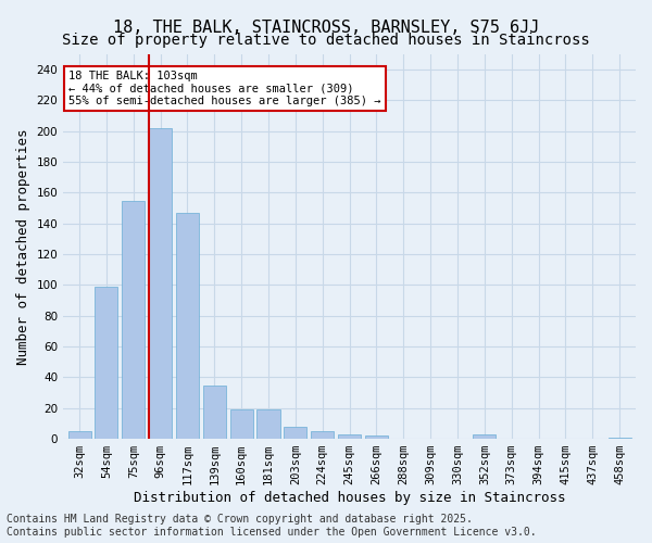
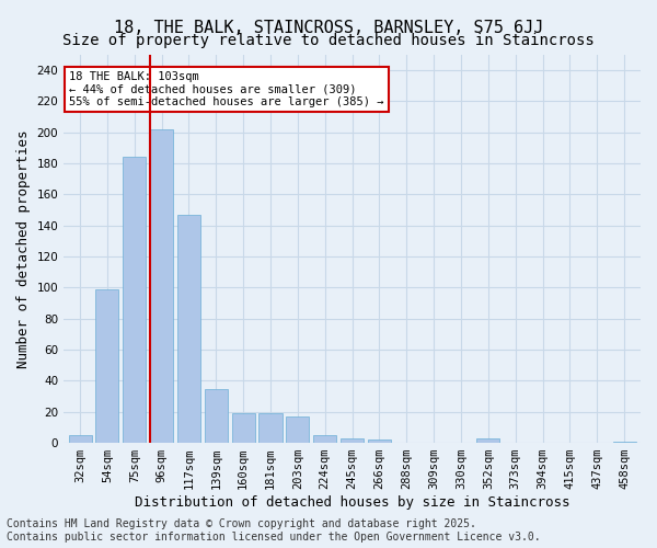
75sqm: 155 -> 184
203sqm: 8 -> 17
